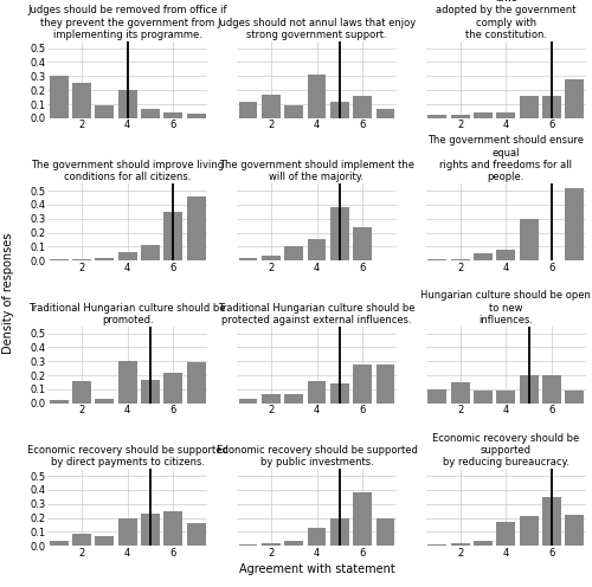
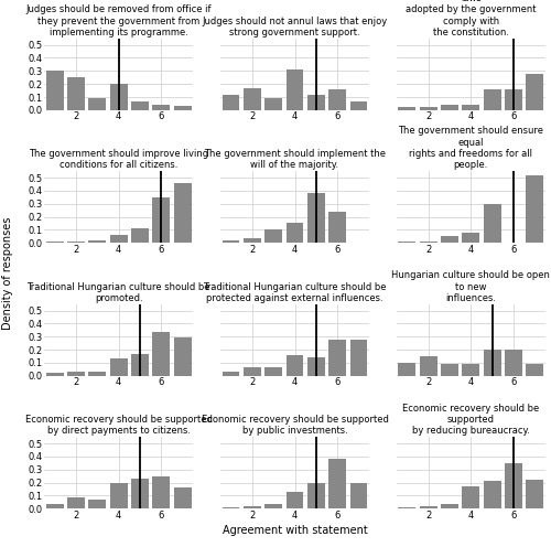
Traditional Hungarian culture should be promoted./2: 0.16 -> 0.03
Traditional Hungarian culture should be promoted./4: 0.30 -> 0.13
Traditional Hungarian culture should be promoted./6: 0.22 -> 0.34
